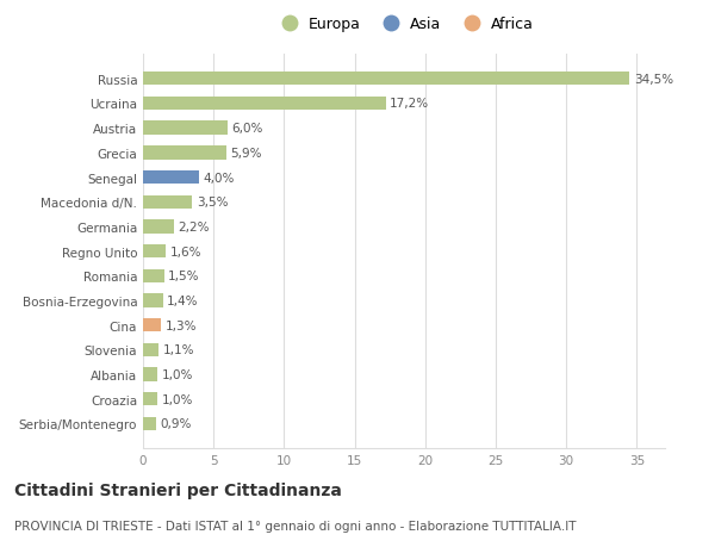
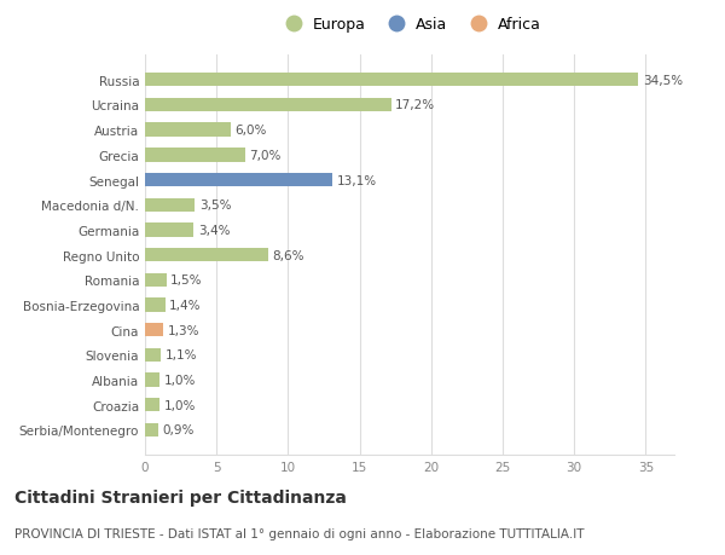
Grecia: 5,9% -> 7,0%
Senegal: 4,0% -> 13,1%
Germania: 2,2% -> 3,4%
Regno Unito: 1,6% -> 8,6%
